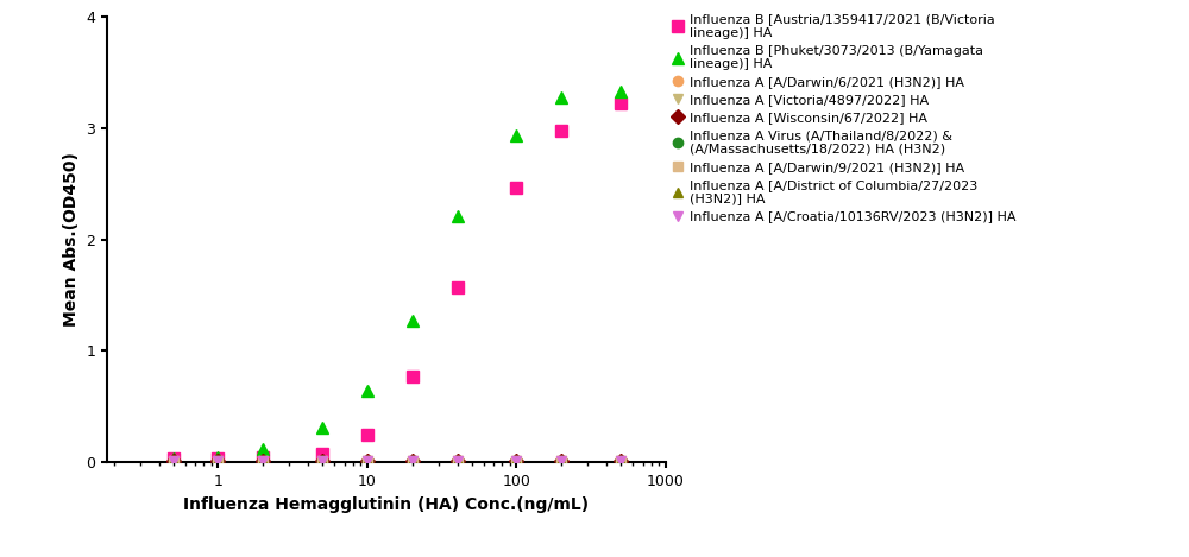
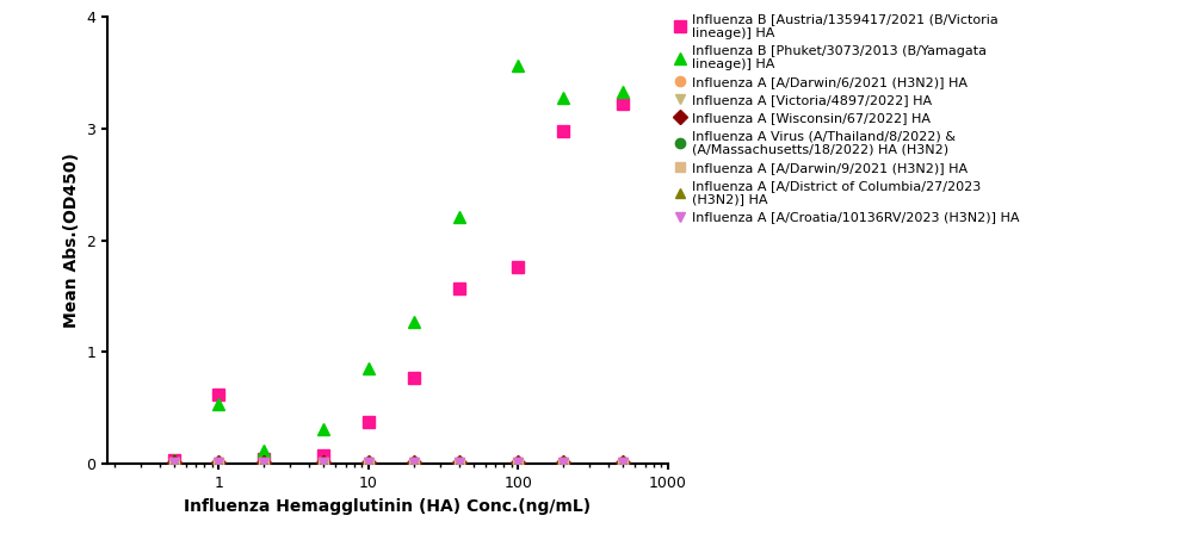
Influenza B [Austria/1359417/2021 (B/Victoria lineage)] HA/1: 0.04 -> 0.62
Influenza B [Phuket/3073/2013 (B/Yamagata lineage)] HA/1: 0.05 -> 0.54
Influenza B [Austria/1359417/2021 (B/Victoria lineage)] HA/10: 0.25 -> 0.38
Influenza B [Phuket/3073/2013 (B/Yamagata lineage)] HA/10: 0.64 -> 0.86
Influenza B [Austria/1359417/2021 (B/Victoria lineage)] HA/100: 2.47 -> 1.76
Influenza B [Phuket/3073/2013 (B/Yamagata lineage)] HA/100: 2.93 -> 3.56
